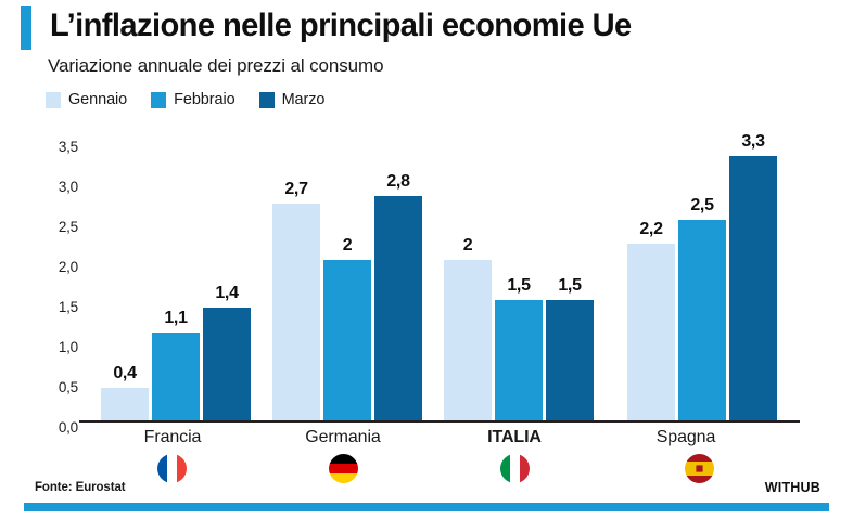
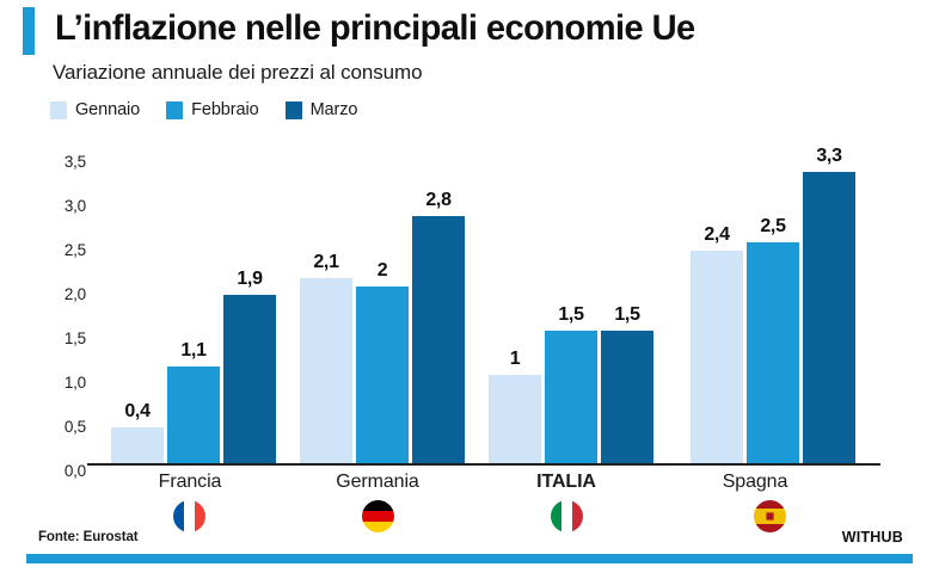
Marzo/Francia: 1,4 -> 1,9
Gennaio/Germania: 2,7 -> 2,1
Gennaio/ITALIA: 2 -> 1
Gennaio/Spagna: 2,2 -> 2,4
